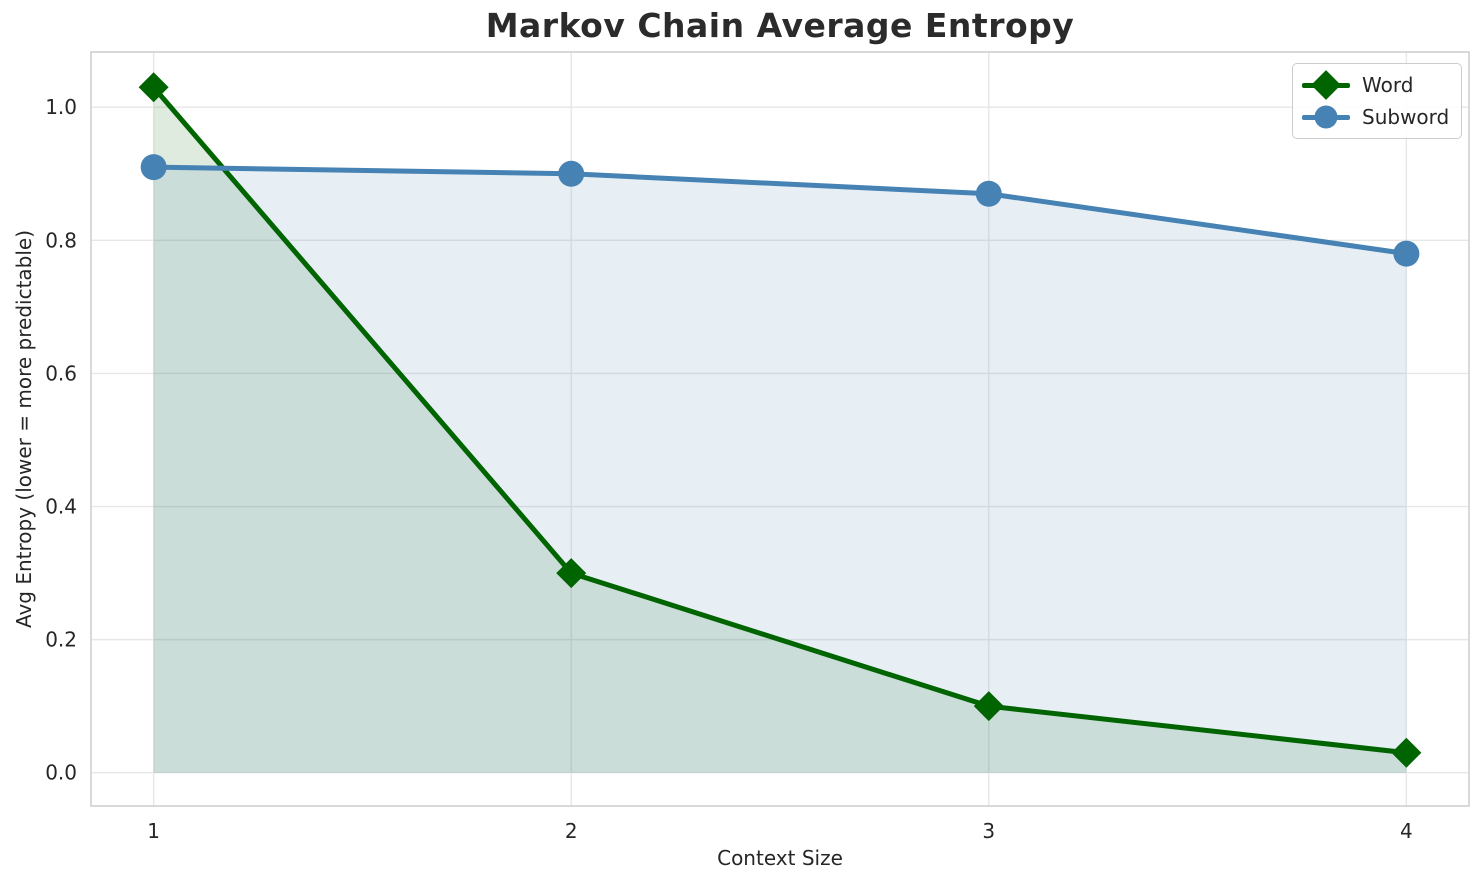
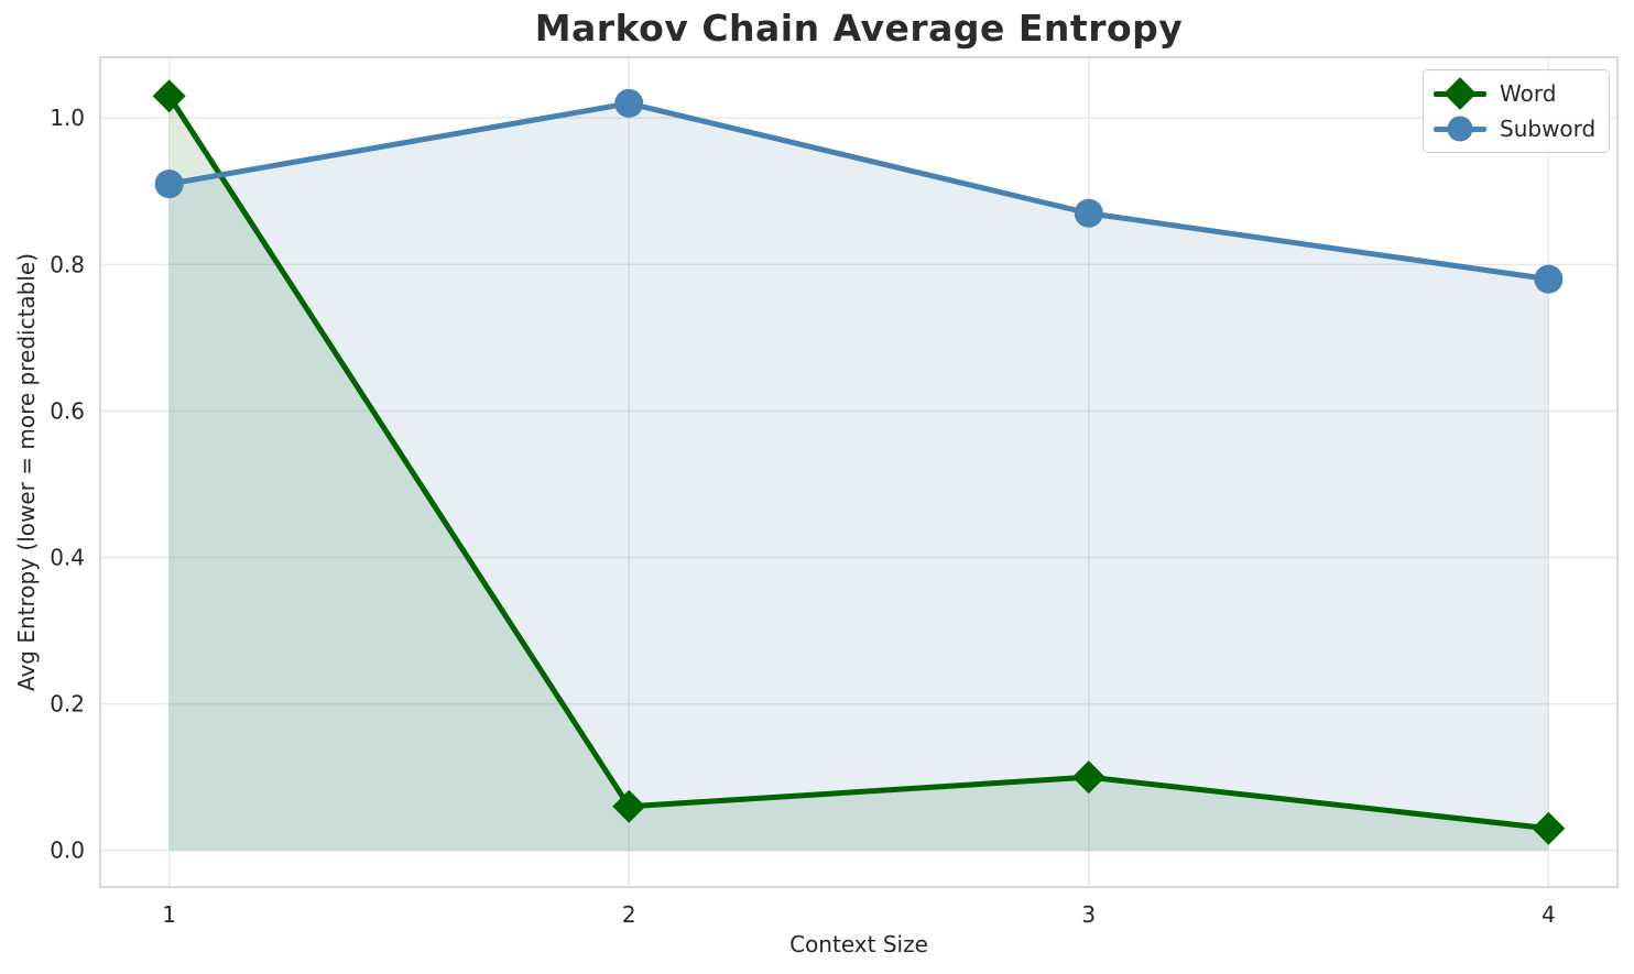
Word/2: 0.30 -> 0.06
Subword/2: 0.90 -> 1.02
